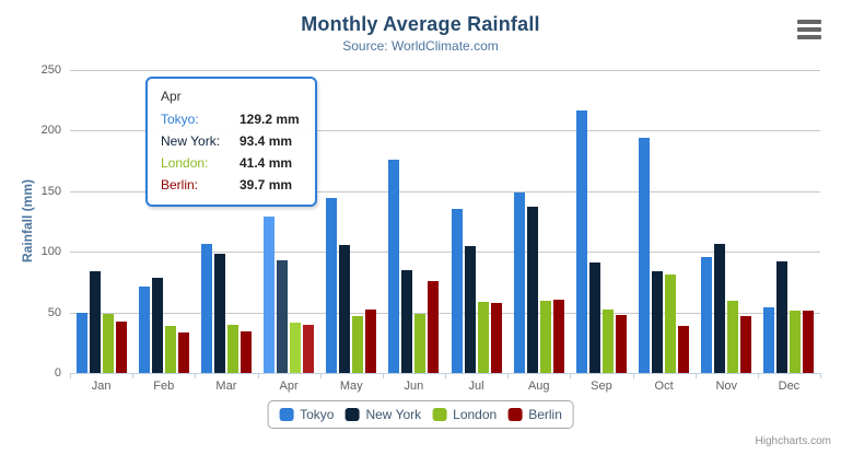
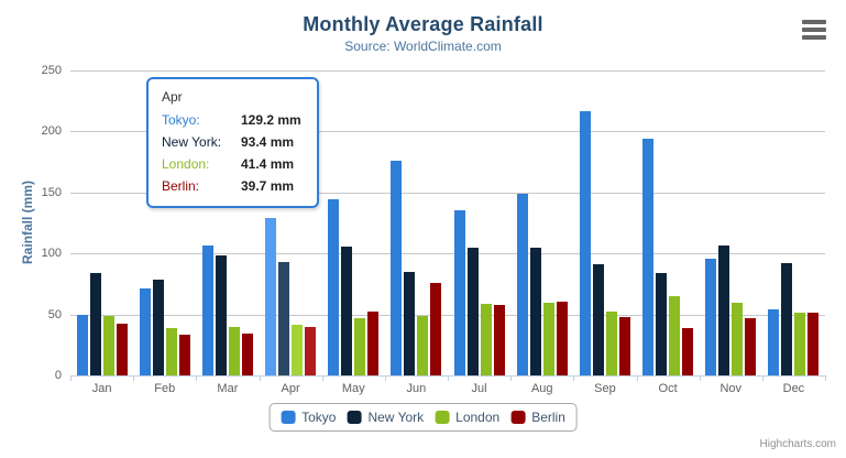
New York/Aug: 137 -> 104
London/Oct: 81 -> 65
